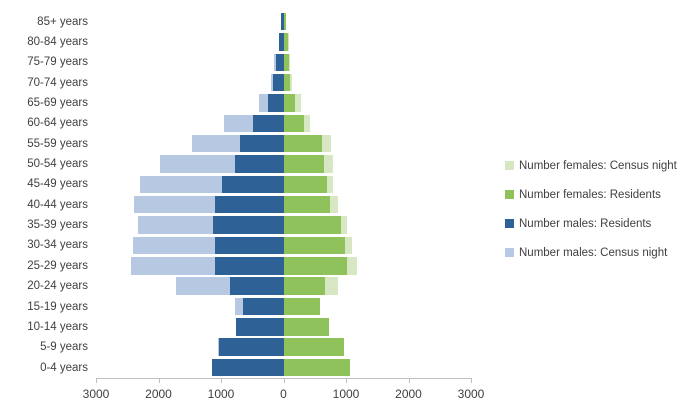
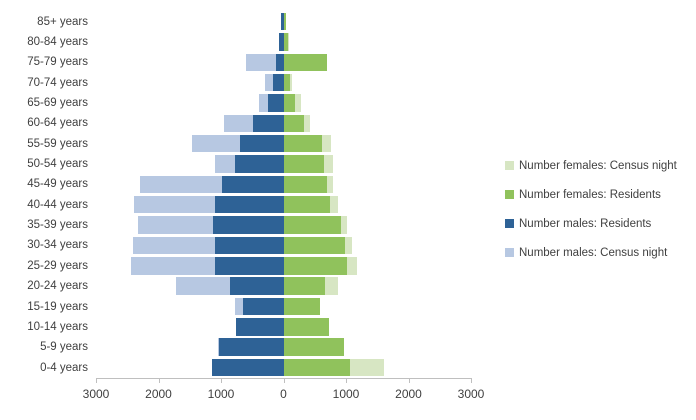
Number females: Residents/75-79 years: 100 -> 700
Number males: Census night/75-79 years: 200 -> 600
Number males: Census night/70-74 years: 200 -> 300
Number males: Census night/50-54 years: 2000 -> 1100
Number females: Census night/0-4 years: 1100 -> 1600
Number males: Census night/0-4 years: 1100 -> 1000
